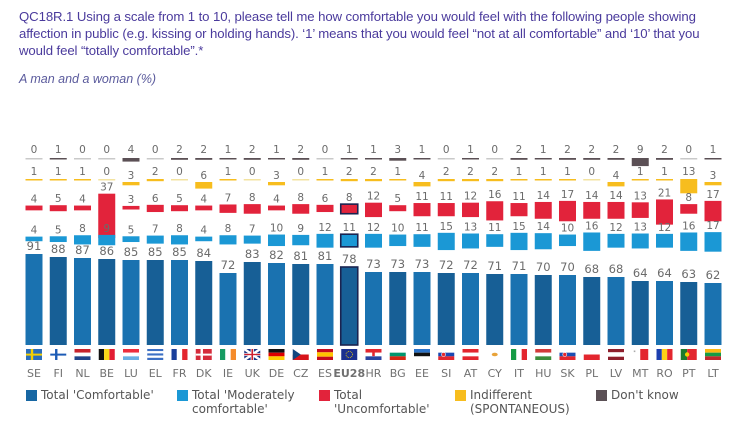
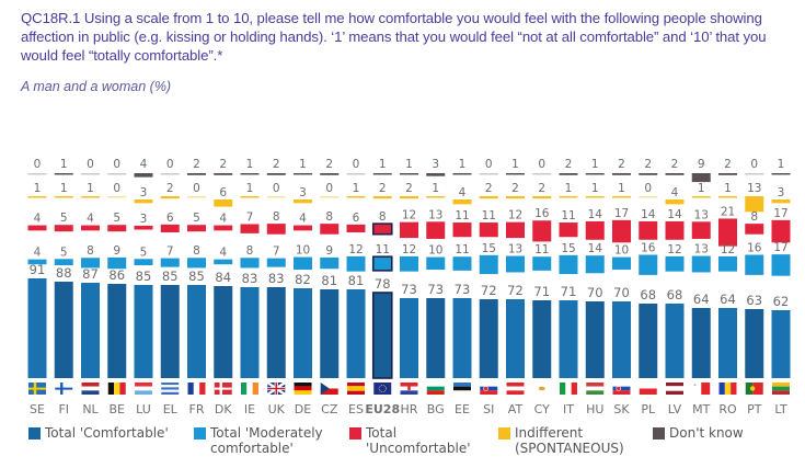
Total 'Uncomfortable'/BE: 37 -> 5
Total 'Comfortable'/IE: 72 -> 83
Total 'Uncomfortable'/BG: 5 -> 13
